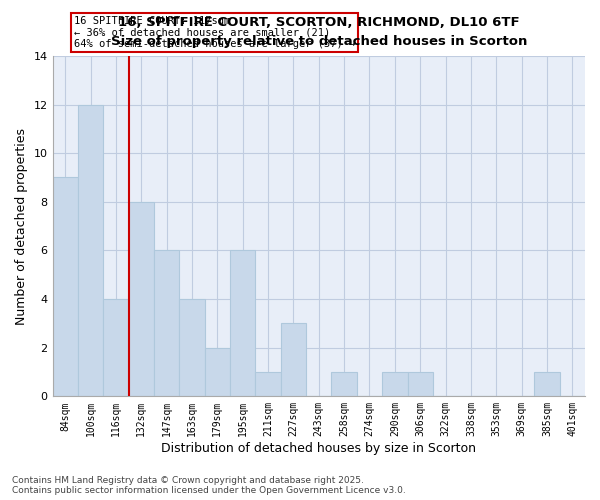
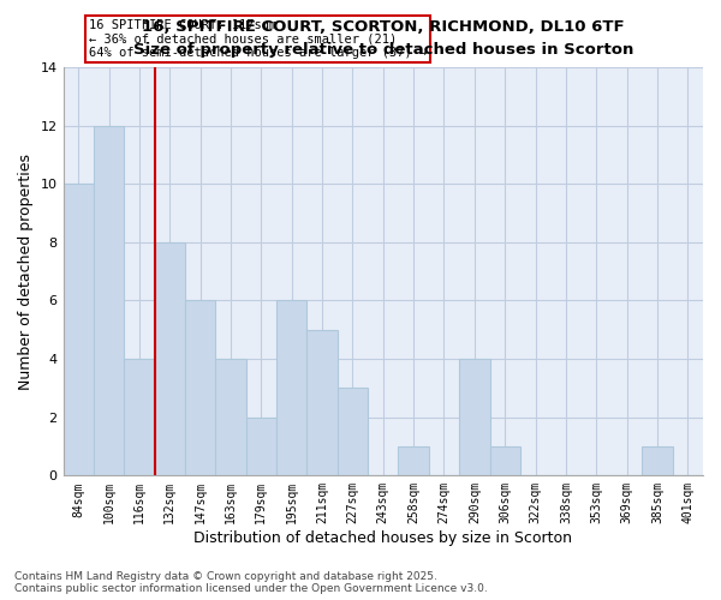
84sqm: 9 -> 10
211sqm: 1 -> 5
290sqm: 1 -> 4
